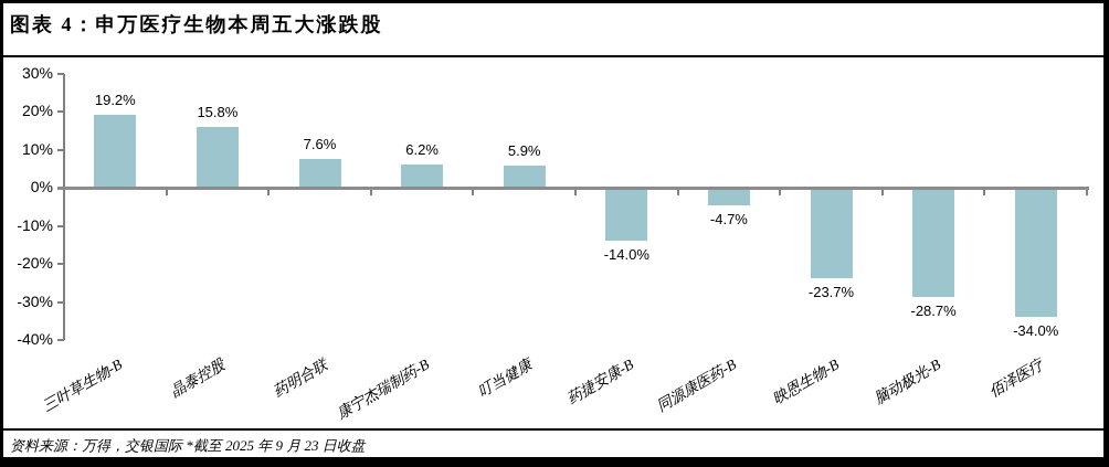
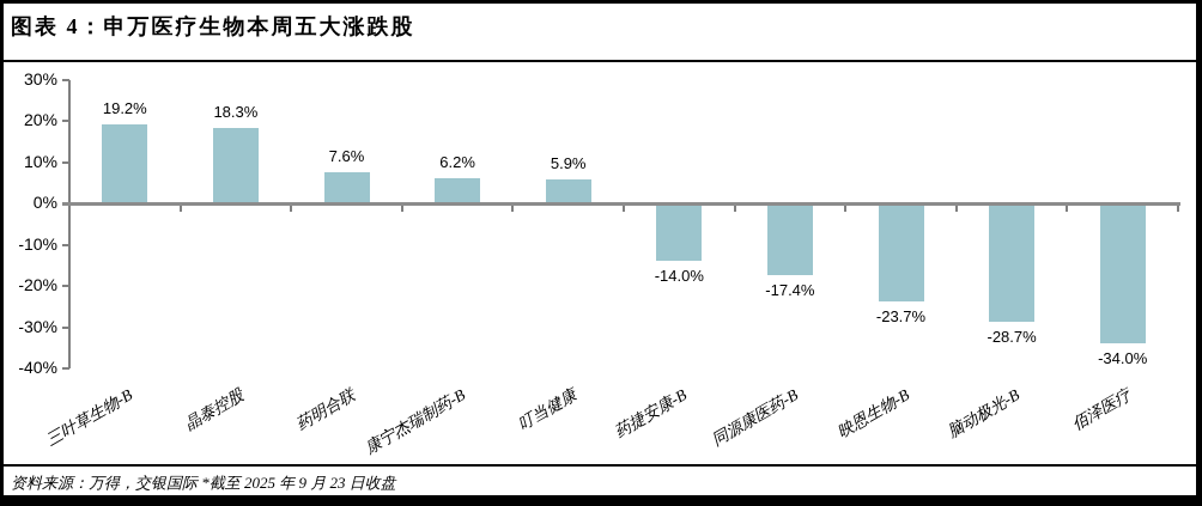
晶泰控股: 15.8% -> 18.3%
同源康医药-B: -4.7% -> -17.4%
